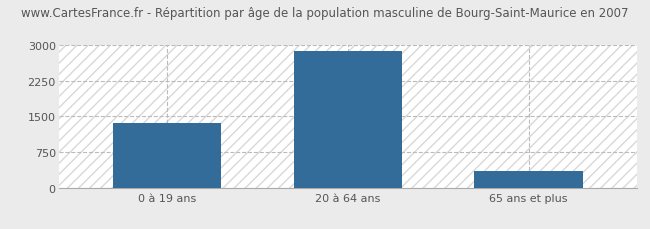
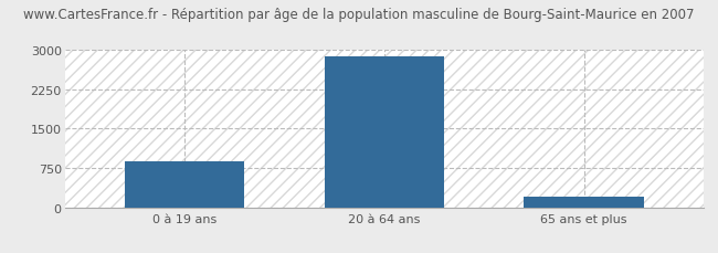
0 à 19 ans: 1350 -> 870
65 ans et plus: 350 -> 210
